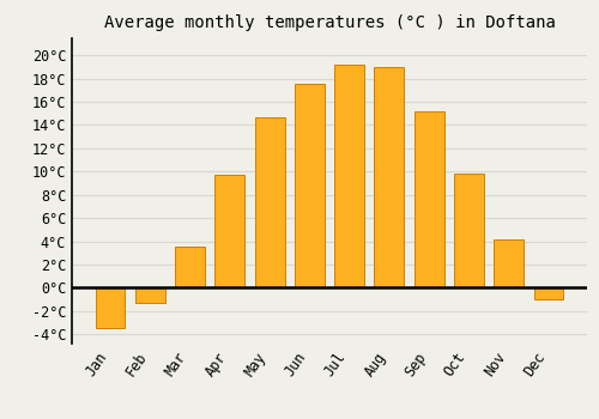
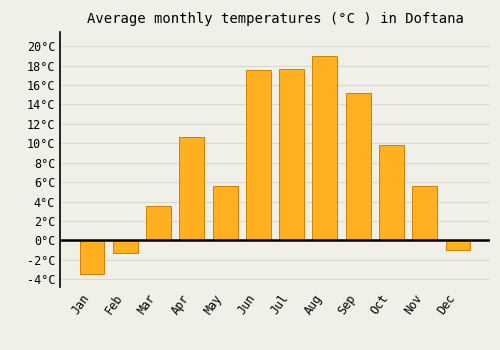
Apr: 9.7°C -> 10.6°C
May: 14.7°C -> 5.6°C
Jul: 19.2°C -> 17.6°C
Nov: 4.2°C -> 5.6°C
